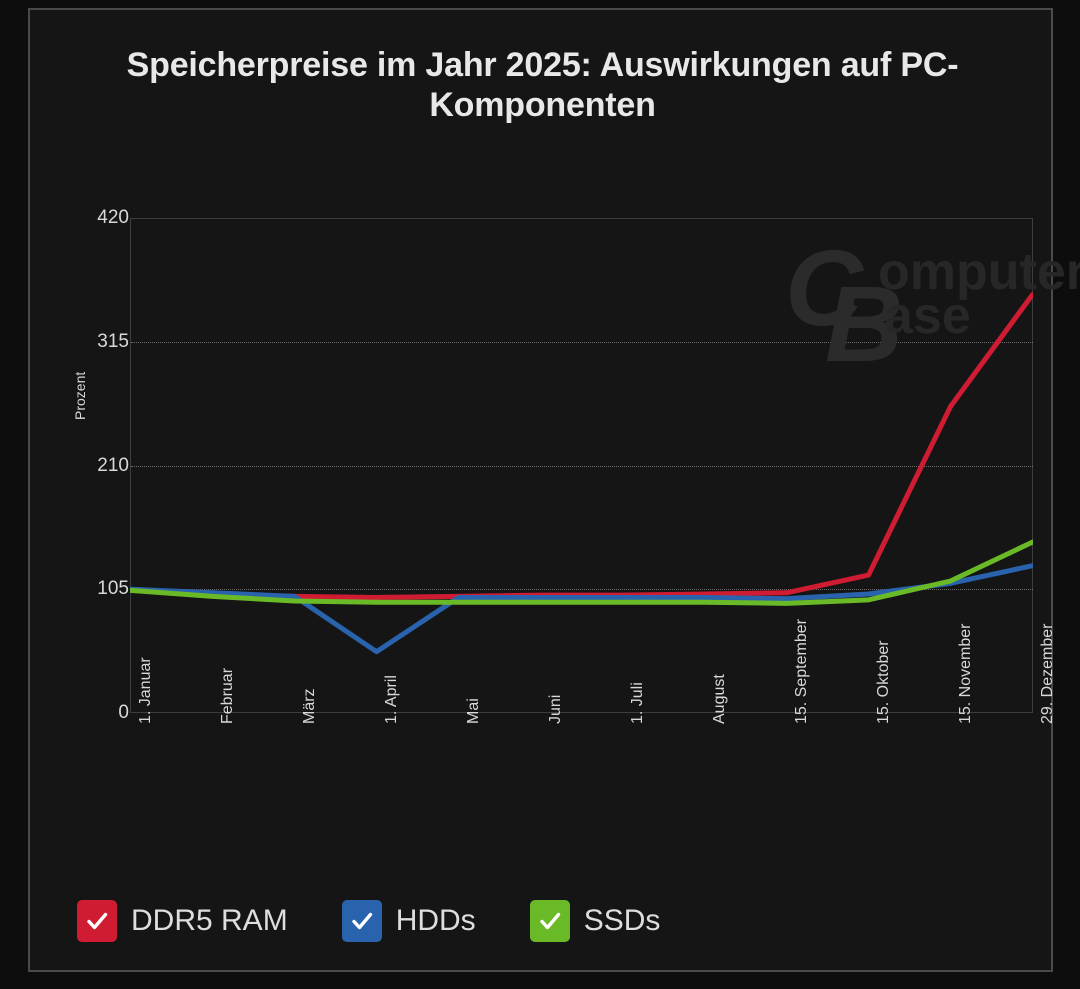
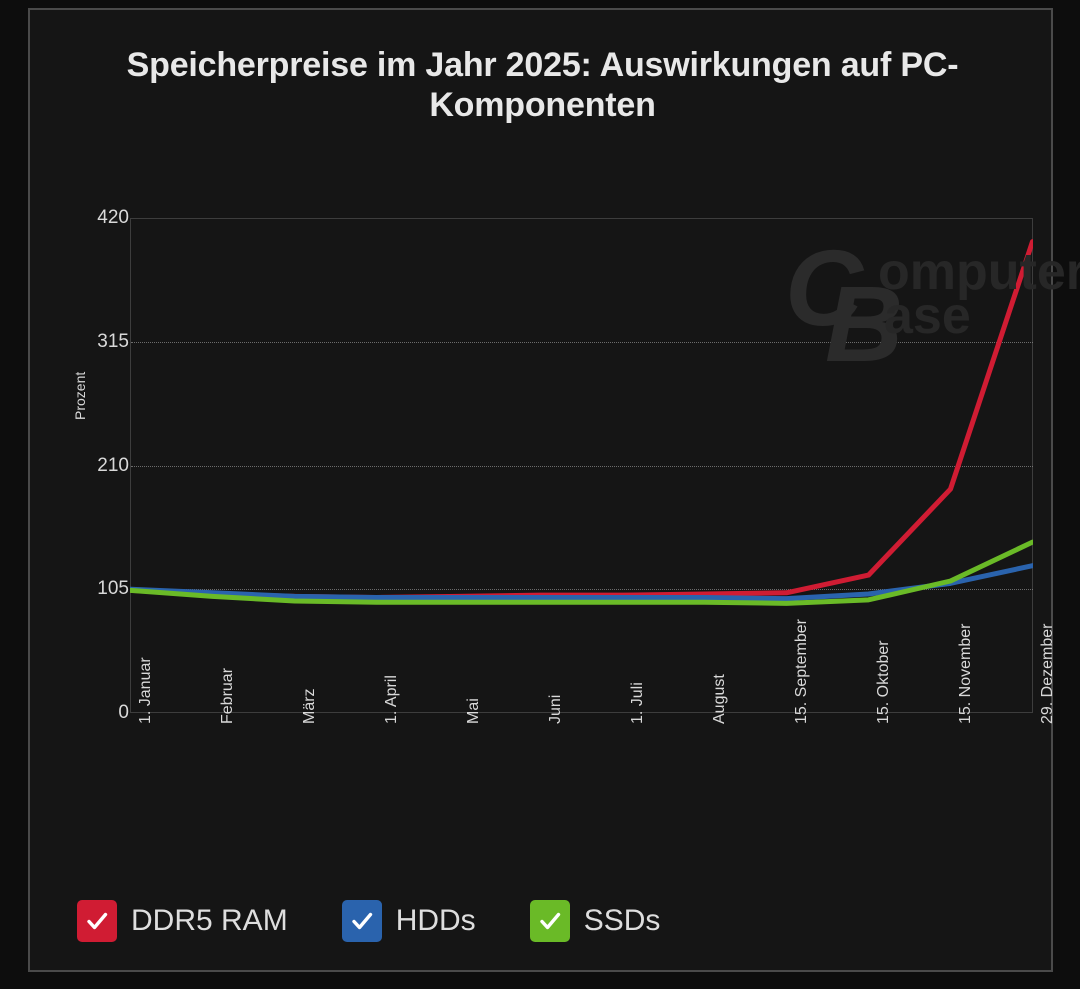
HDDs/1. April: 52 -> 98
DDR5 RAM/15. November: 260 -> 190
DDR5 RAM/29. Dezember: 355 -> 400
